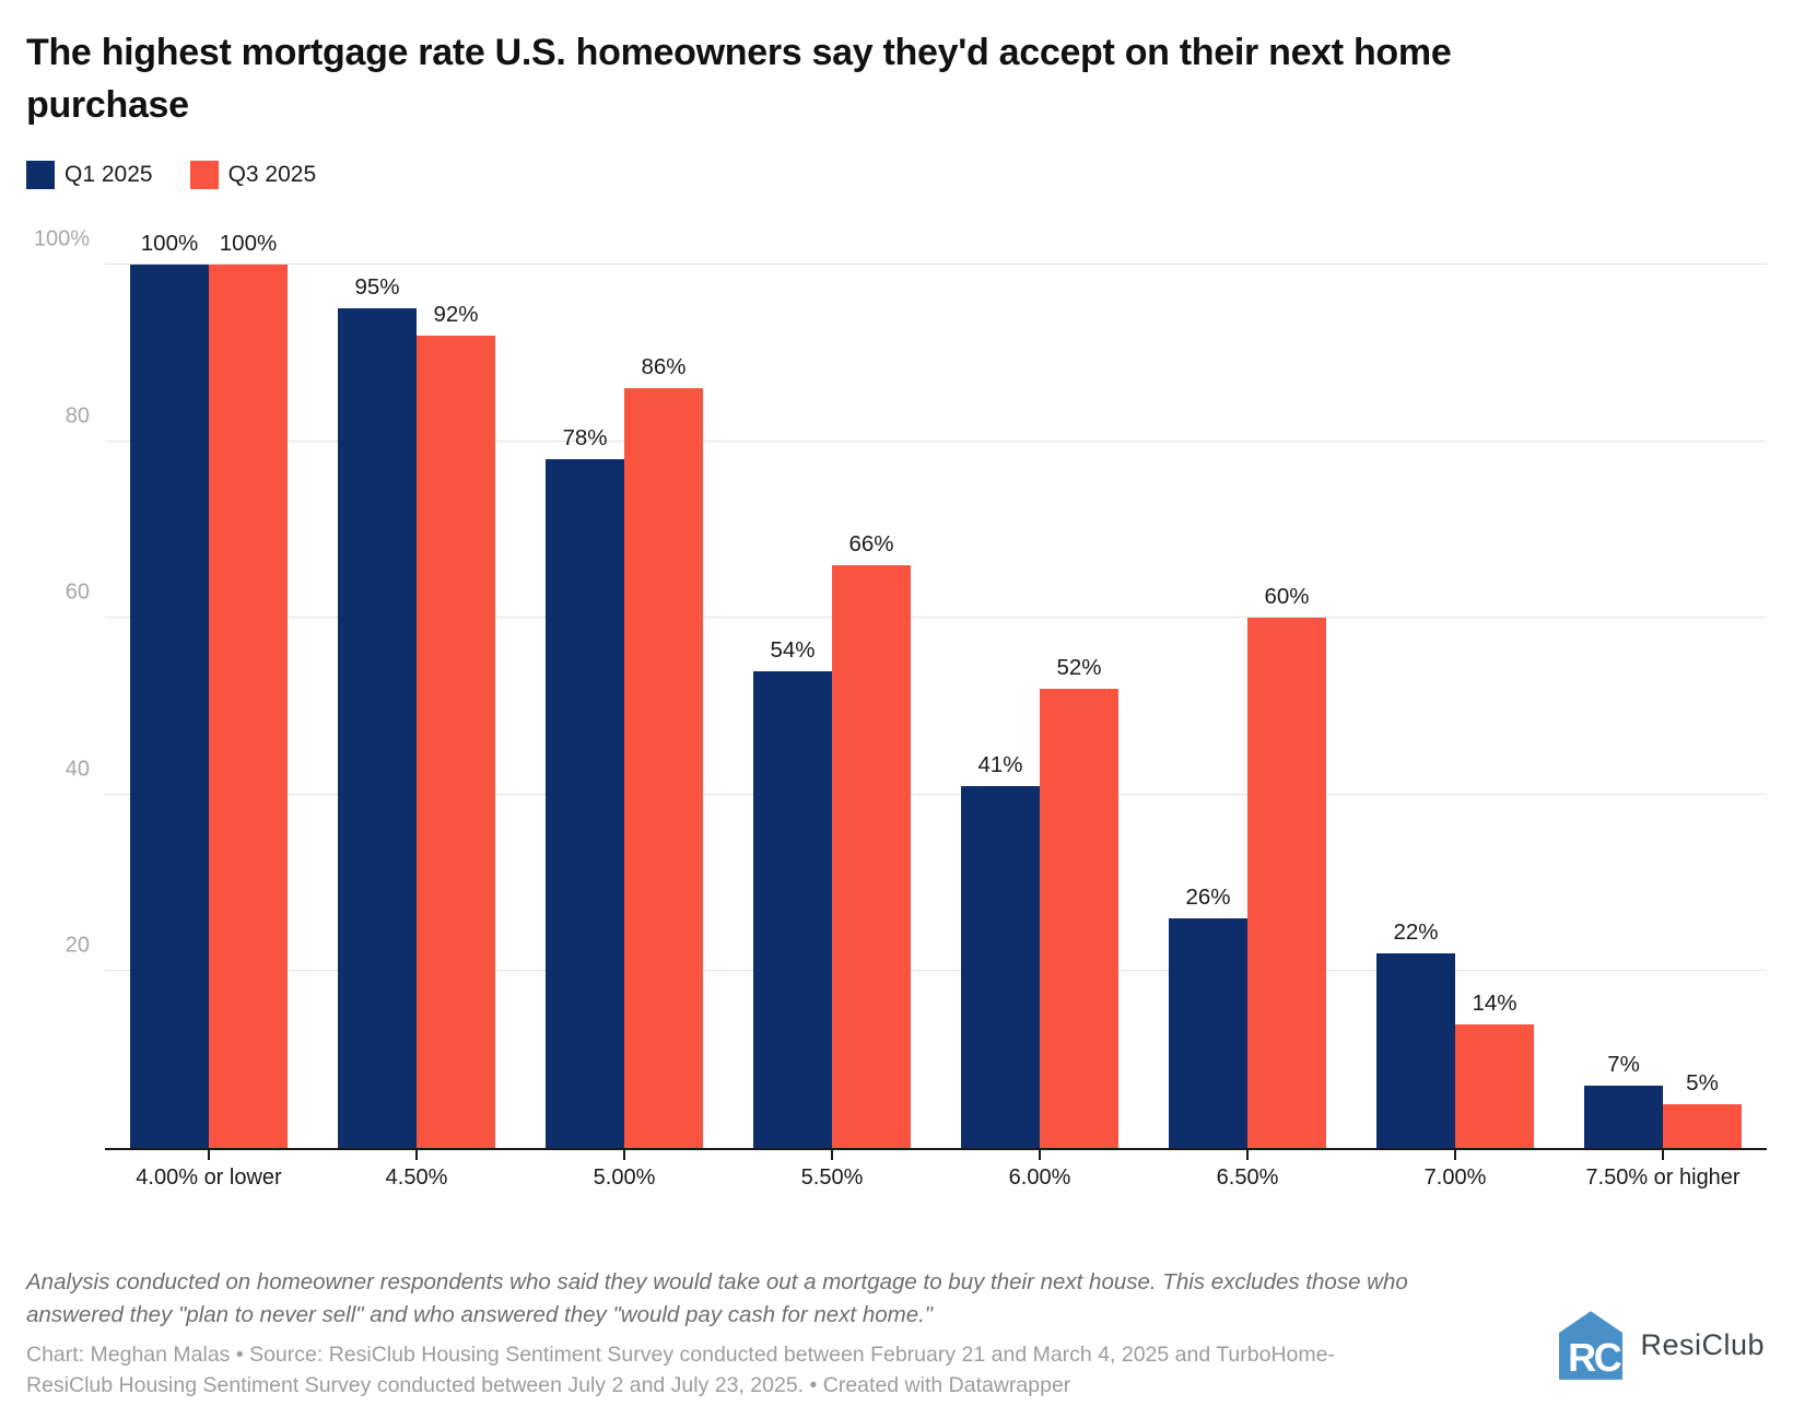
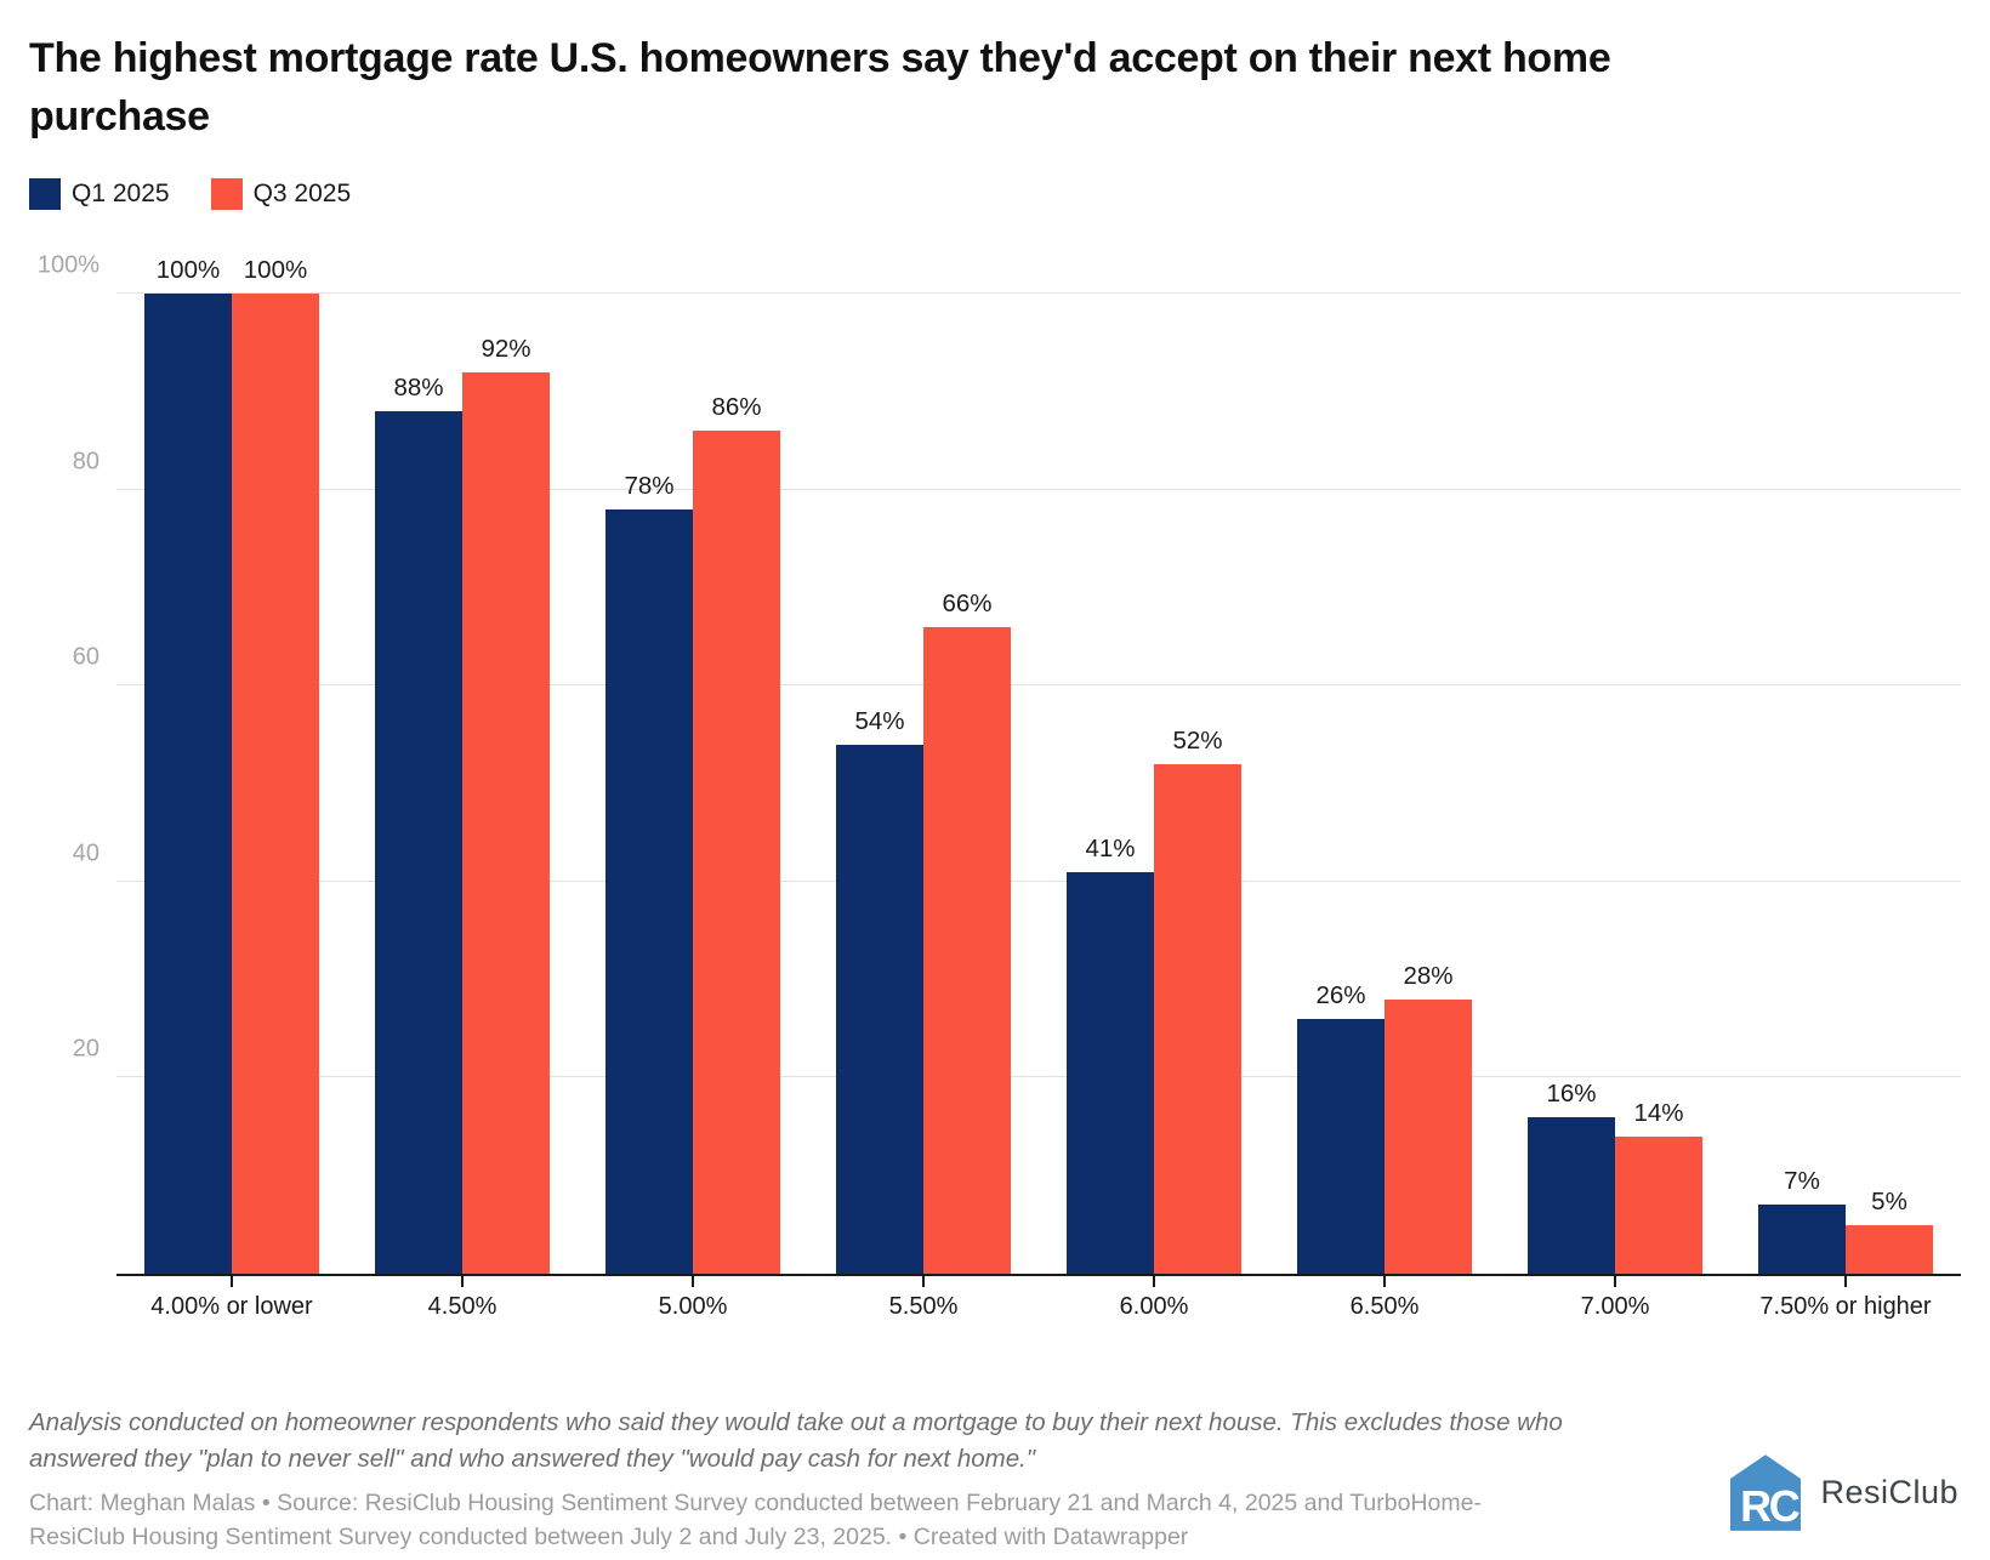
Q1 2025/4.50%: 95% -> 88%
Q3 2025/6.50%: 60% -> 28%
Q1 2025/7.00%: 22% -> 16%
